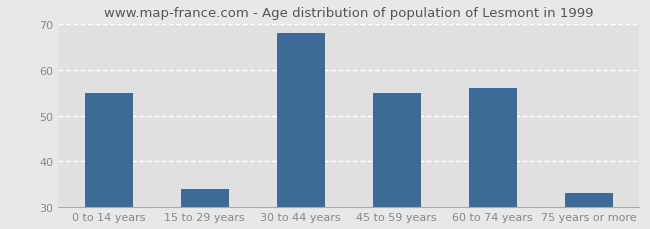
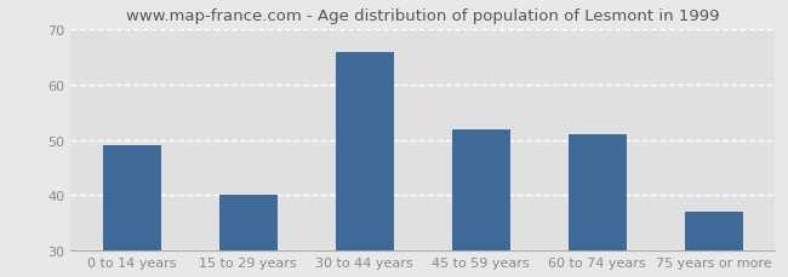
0 to 14 years: 55 -> 49
15 to 29 years: 34 -> 40
30 to 44 years: 68 -> 66
45 to 59 years: 55 -> 52
60 to 74 years: 56 -> 51
75 years or more: 33 -> 37
